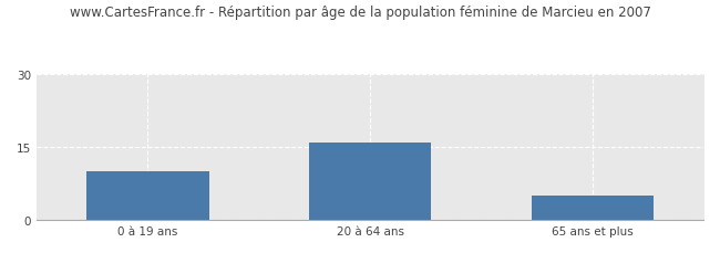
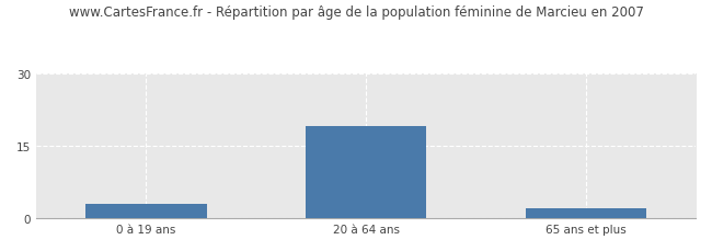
0 à 19 ans: 10 -> 3
20 à 64 ans: 16 -> 19
65 ans et plus: 5 -> 2
